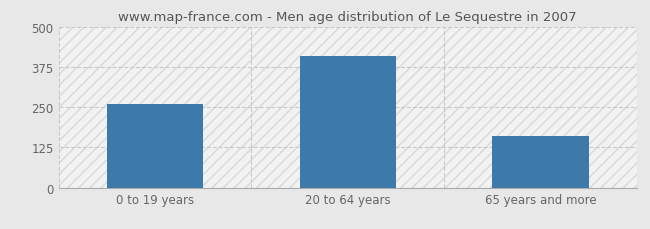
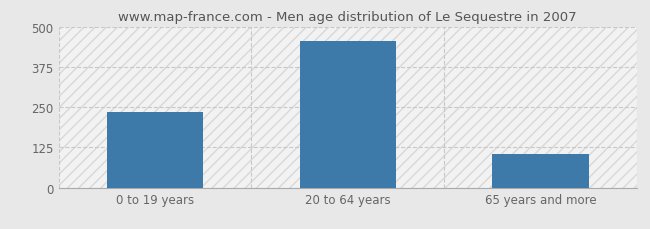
0 to 19 years: 260 -> 235
20 to 64 years: 410 -> 455
65 years and more: 160 -> 105
